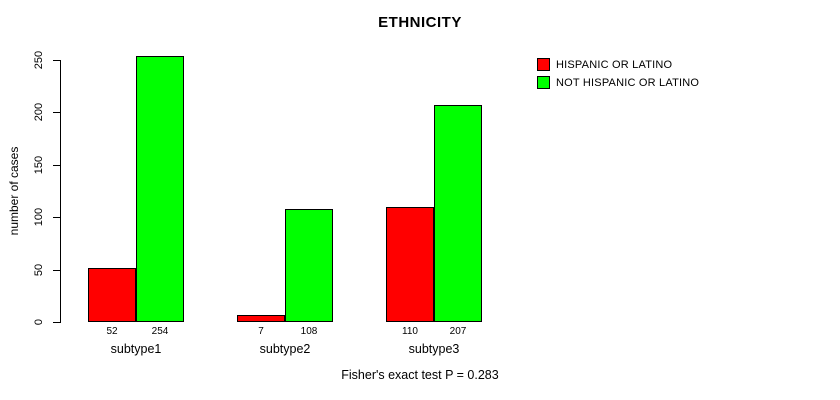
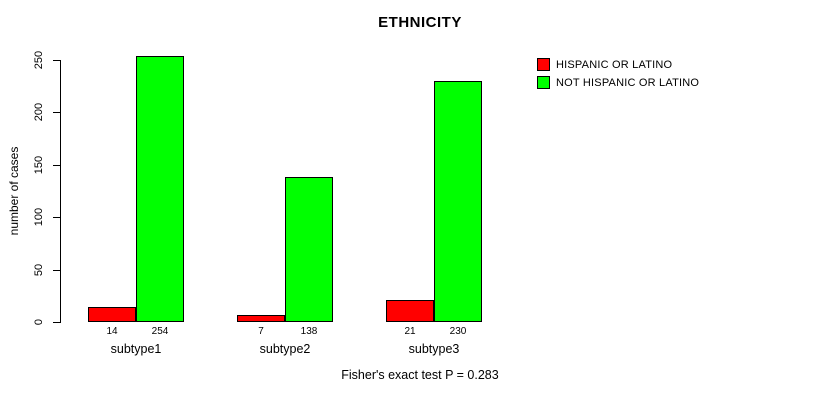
HISPANIC OR LATINO/subtype1: 52 -> 14
NOT HISPANIC OR LATINO/subtype2: 108 -> 138
HISPANIC OR LATINO/subtype3: 110 -> 21
NOT HISPANIC OR LATINO/subtype3: 207 -> 230
